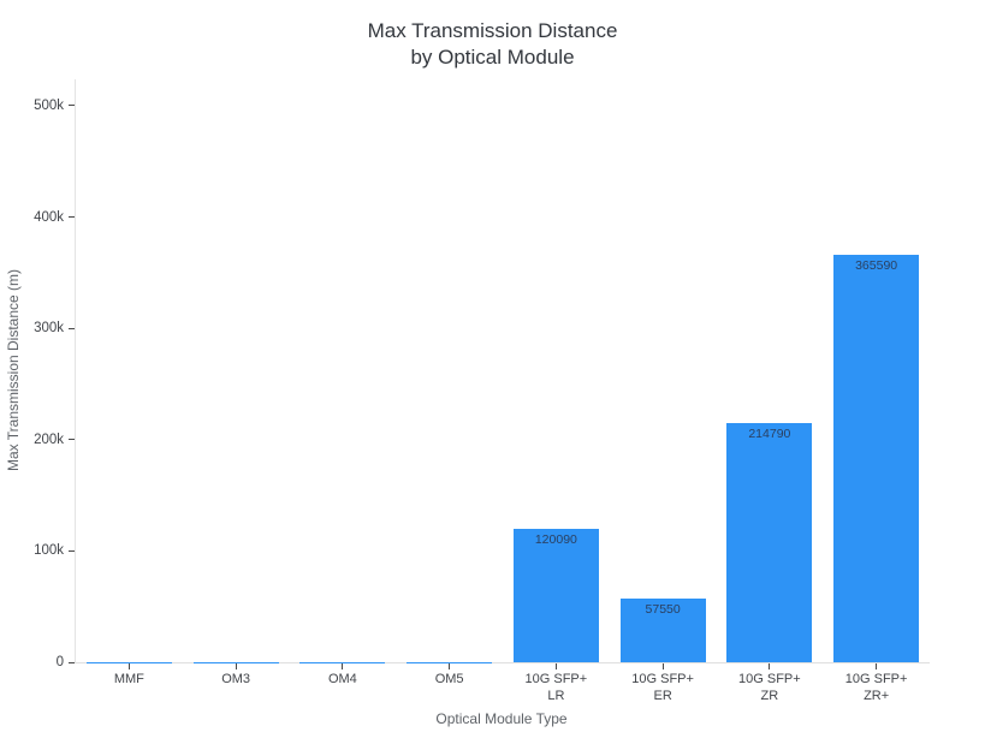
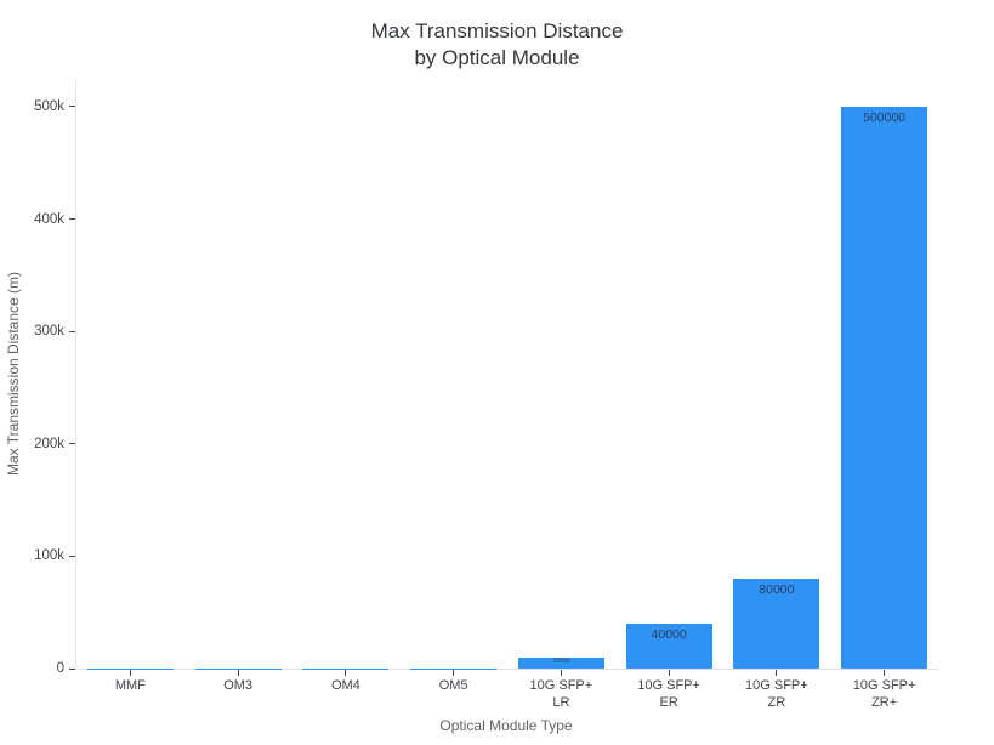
10G SFP+ LR: 120090 -> 10000
10G SFP+ ER: 57550 -> 40000
10G SFP+ ZR: 214790 -> 80000
10G SFP+ ZR+: 365590 -> 500000
